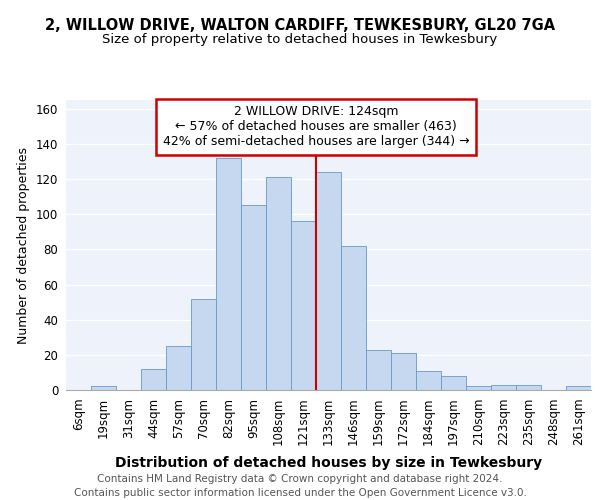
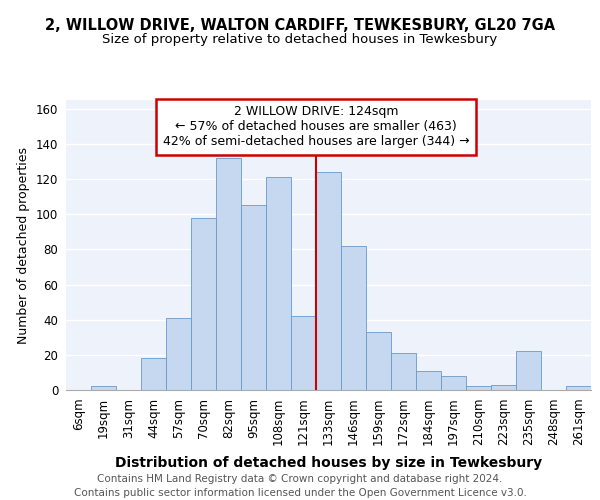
44sqm: 12 -> 18
57sqm: 25 -> 41
70sqm: 52 -> 98
121sqm: 96 -> 42
159sqm: 23 -> 33
235sqm: 3 -> 22
